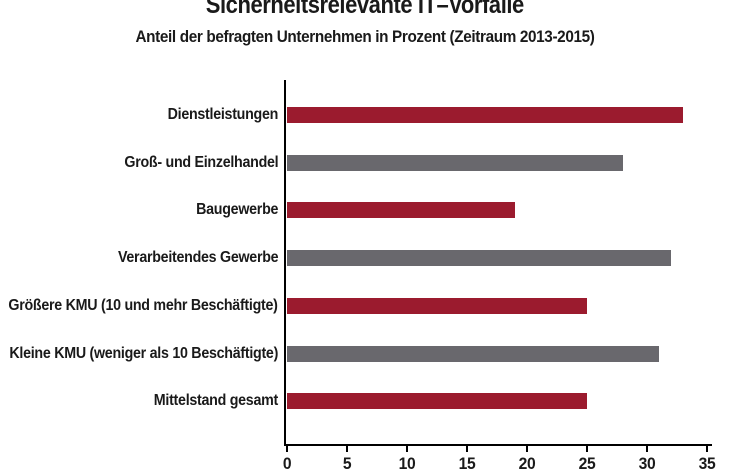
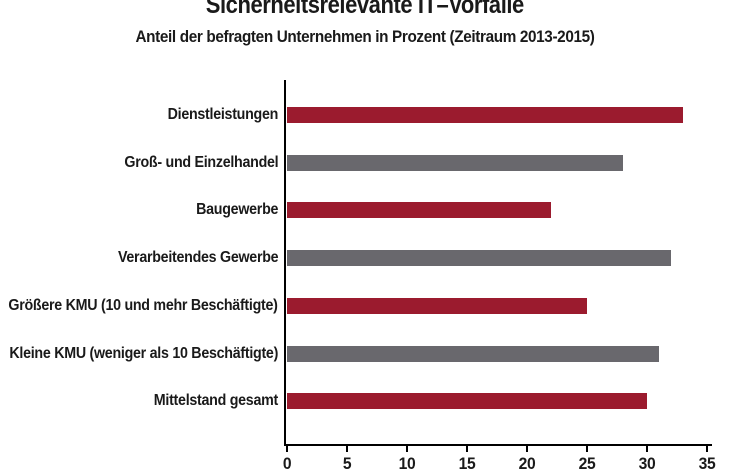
Baugewerbe: 19 -> 22
Mittelstand gesamt: 25 -> 30
